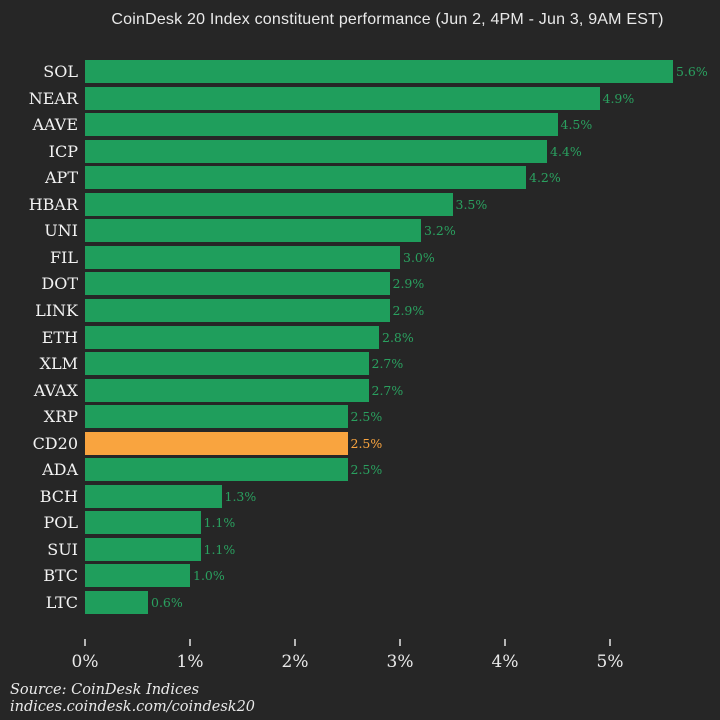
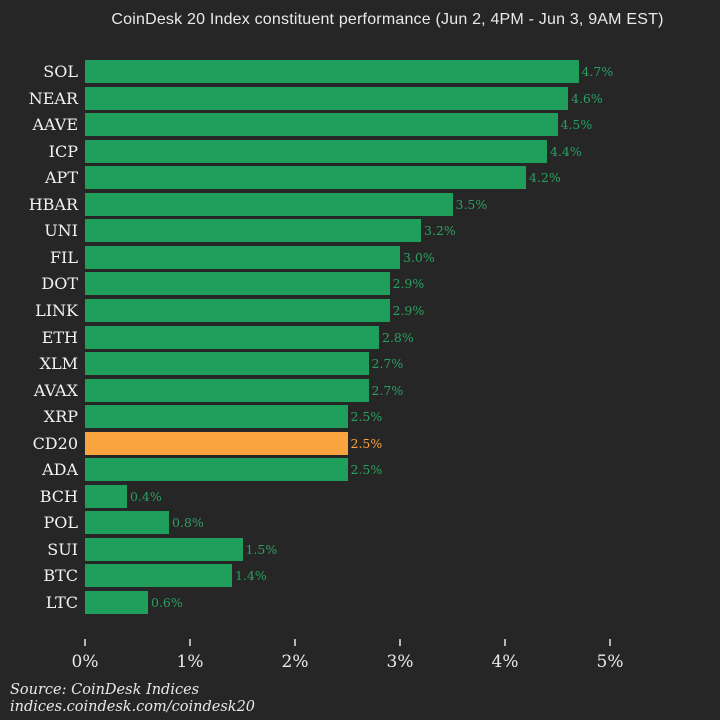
SOL: 5.6% -> 4.7%
NEAR: 4.9% -> 4.6%
BCH: 1.3% -> 0.4%
POL: 1.1% -> 0.8%
SUI: 1.1% -> 1.5%
BTC: 1.0% -> 1.4%
